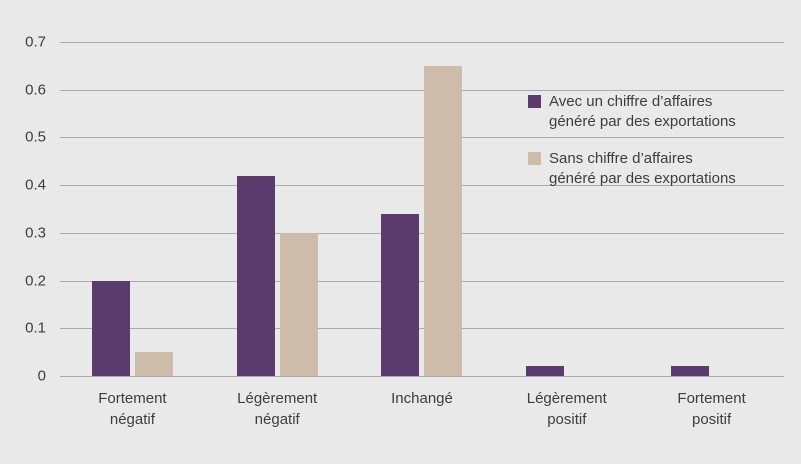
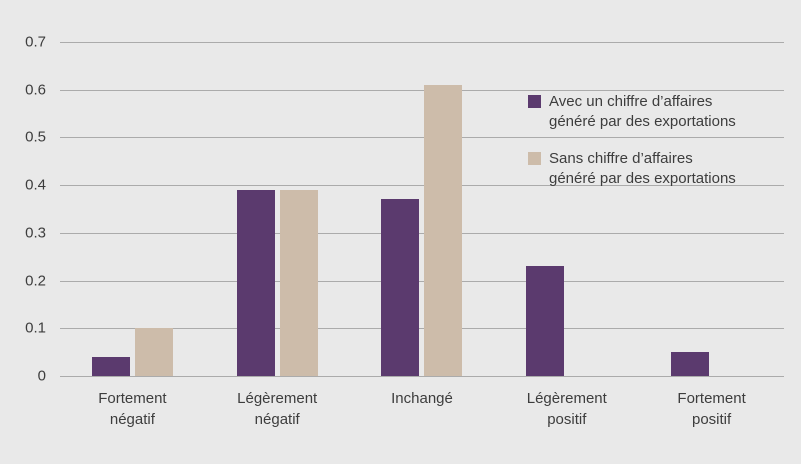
Avec un chiffre d’affaires généré par des exportations/Fortement négatif: 0.20 -> 0.04
Sans chiffre d’affaires généré par des exportations/Fortement négatif: 0.05 -> 0.10
Avec un chiffre d’affaires généré par des exportations/Légèrement négatif: 0.42 -> 0.39
Sans chiffre d’affaires généré par des exportations/Légèrement négatif: 0.30 -> 0.39
Avec un chiffre d’affaires généré par des exportations/Inchangé: 0.34 -> 0.37
Sans chiffre d’affaires généré par des exportations/Inchangé: 0.65 -> 0.61
Avec un chiffre d’affaires généré par des exportations/Légèrement positif: 0.02 -> 0.23
Avec un chiffre d’affaires généré par des exportations/Fortement positif: 0.02 -> 0.05
